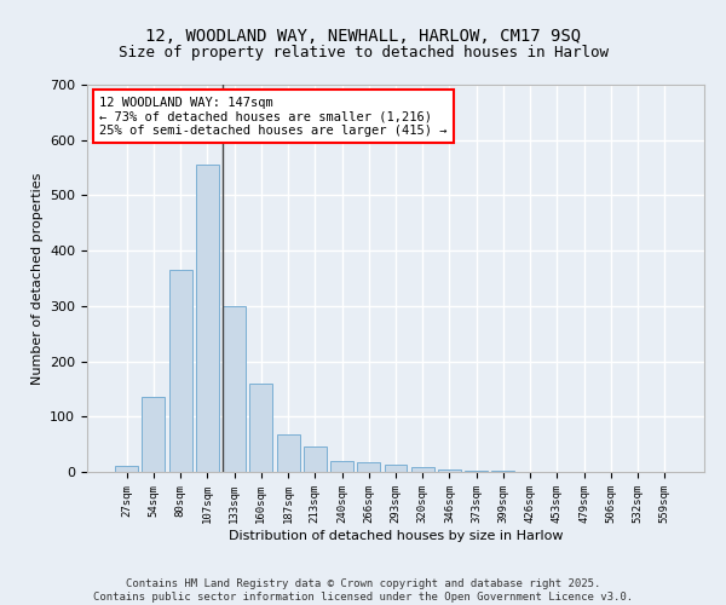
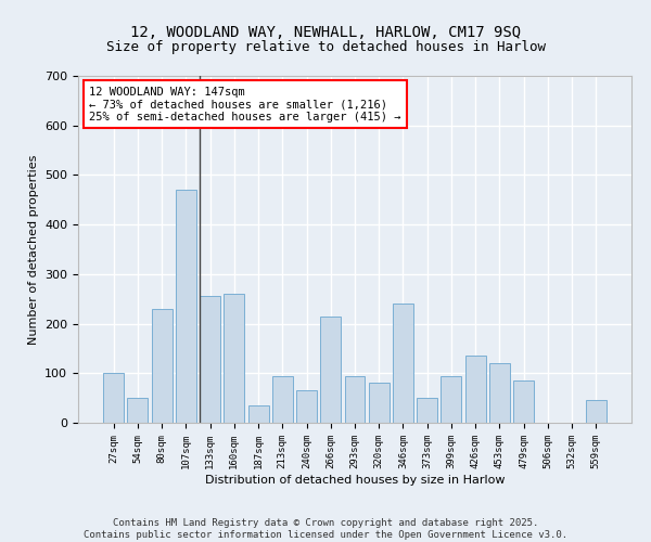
27sqm: 10 -> 100
54sqm: 135 -> 50
80sqm: 365 -> 230
107sqm: 555 -> 470
133sqm: 300 -> 255
160sqm: 160 -> 260
187sqm: 68 -> 35
213sqm: 46 -> 95
240sqm: 20 -> 65
266sqm: 17 -> 215
293sqm: 14 -> 95
320sqm: 8 -> 80
346sqm: 5 -> 240
373sqm: 3 -> 50
399sqm: 2 -> 95
426sqm: 1 -> 135
453sqm: 1 -> 120
479sqm: 1 -> 85
559sqm: 1 -> 45
